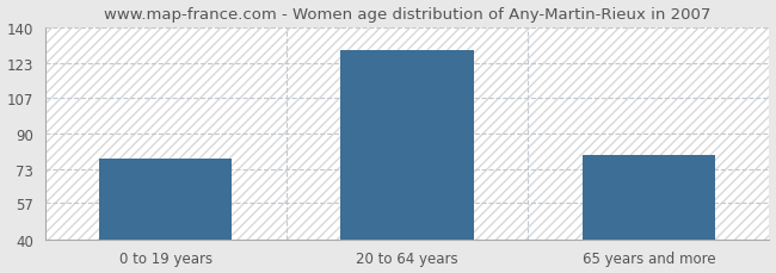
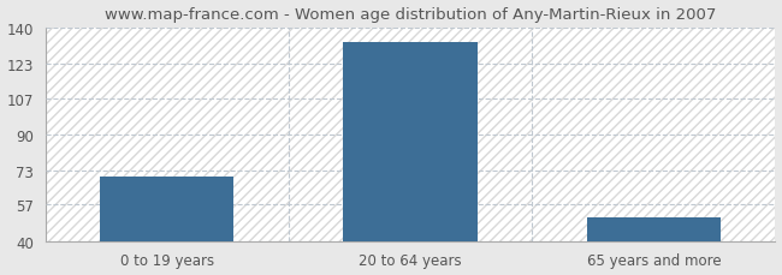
0 to 19 years: 78 -> 70
20 to 64 years: 129 -> 133
65 years and more: 80 -> 51
